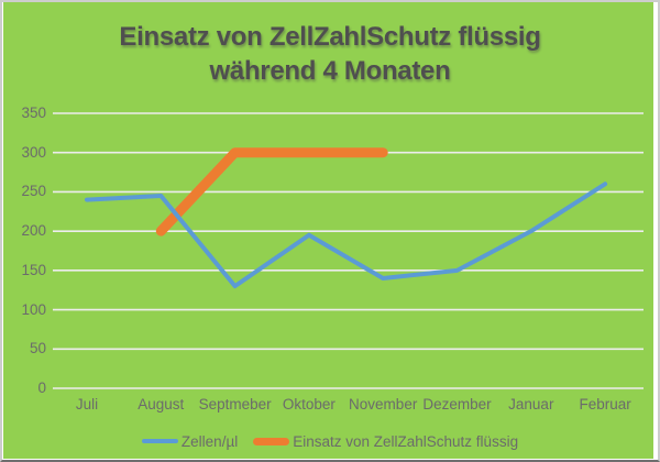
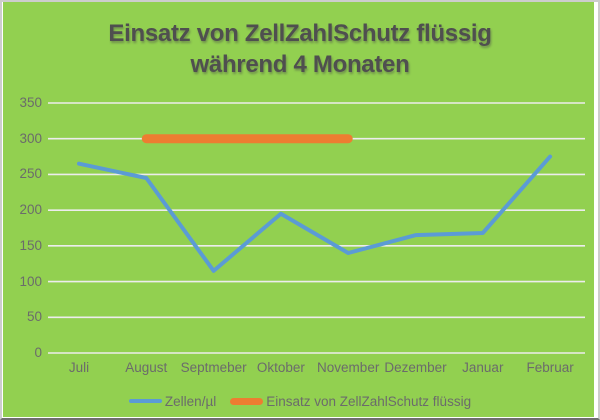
Zellen/µl/Juli: 240 -> 260
Einsatz von ZellZahlSchutz flüssig/August: 200 -> 300
Zellen/µl/Septmeber: 130 -> 120
Zellen/µl/Dezember: 150 -> 160
Zellen/µl/Januar: 200 -> 170
Zellen/µl/Februar: 260 -> 280
